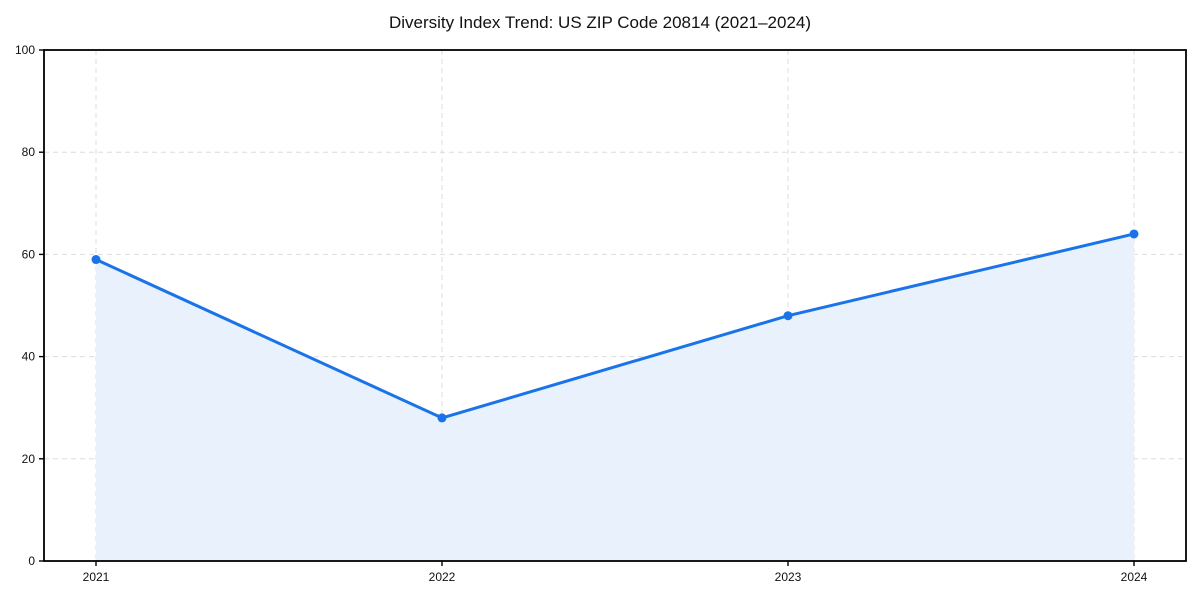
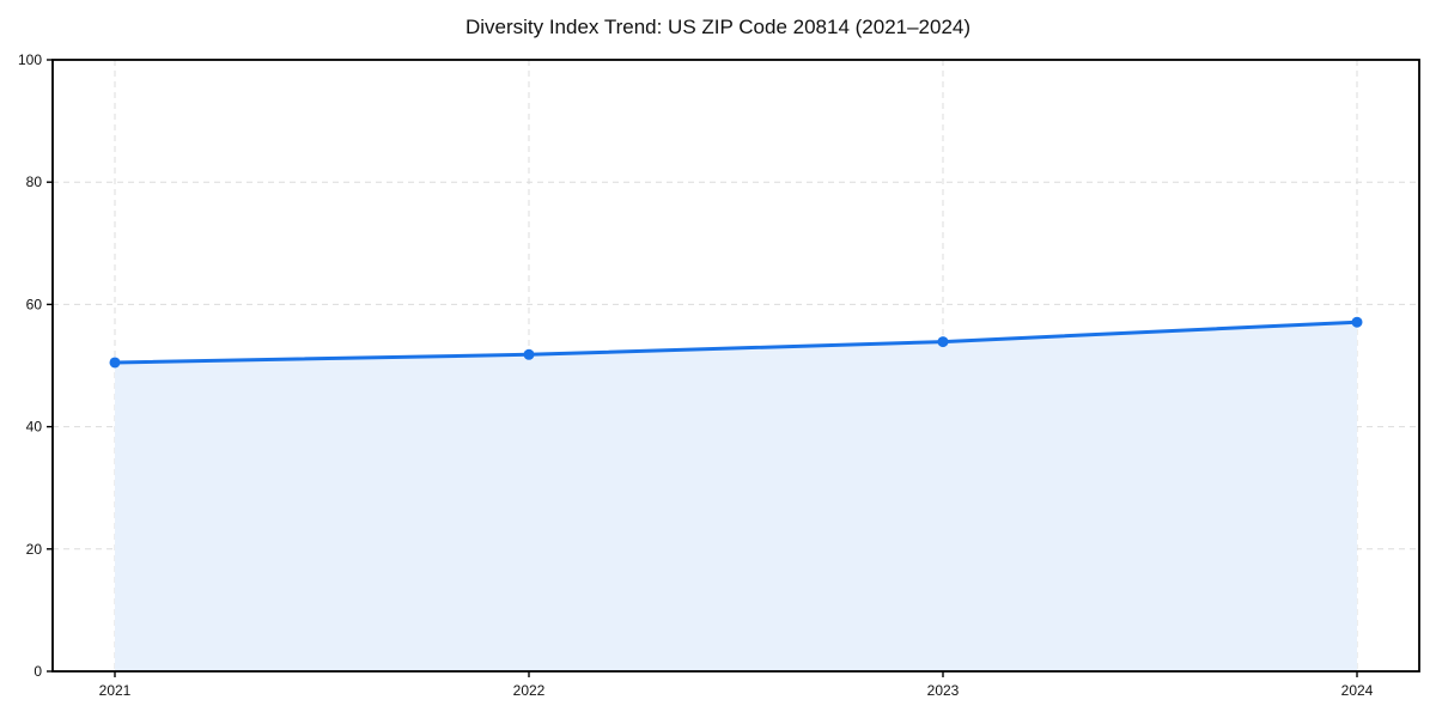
2021: 59 -> 50
2022: 28 -> 52
2023: 48 -> 54
2024: 64 -> 57
